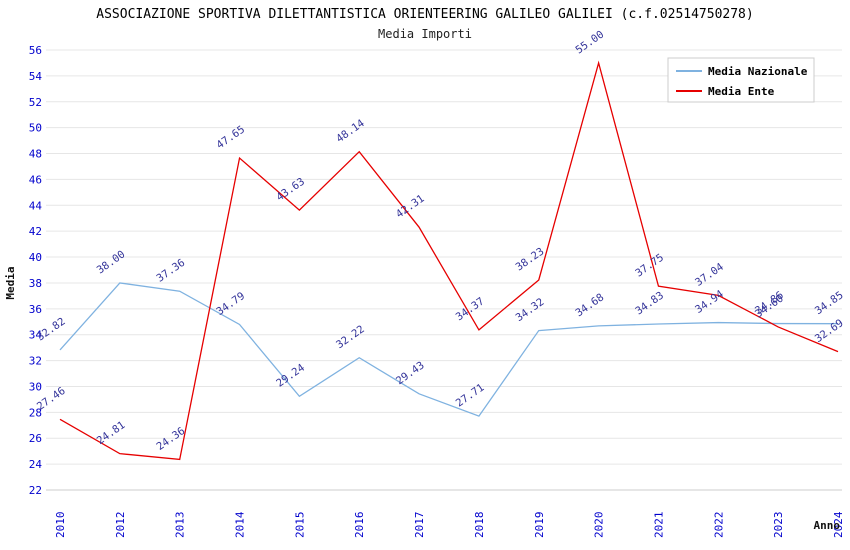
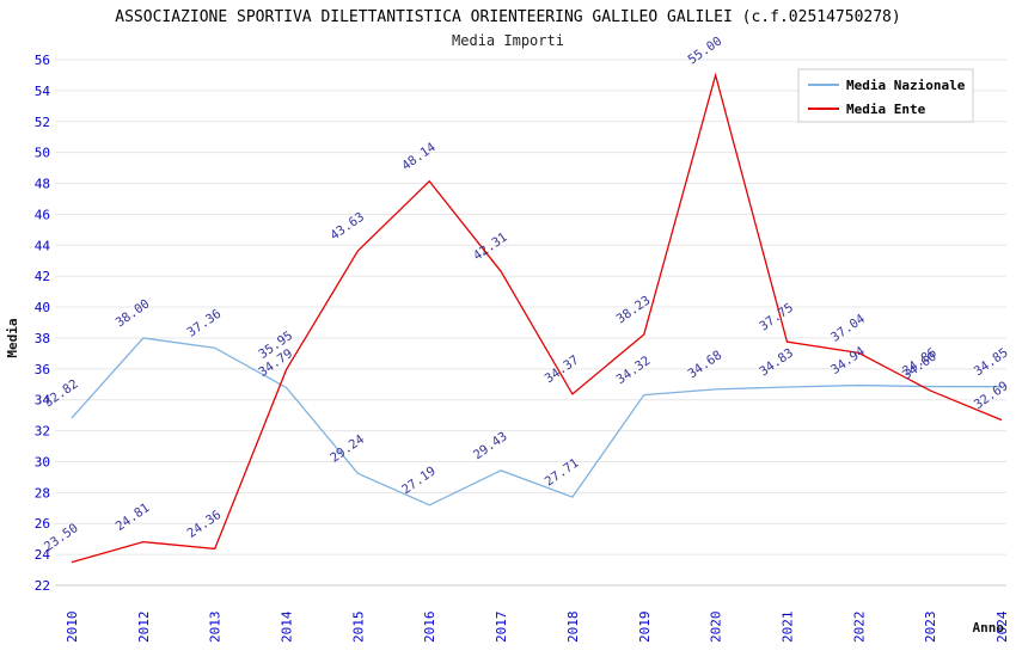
Media Ente/2010: 27.46 -> 23.50
Media Ente/2014: 47.65 -> 35.95
Media Nazionale/2016: 32.22 -> 27.19
